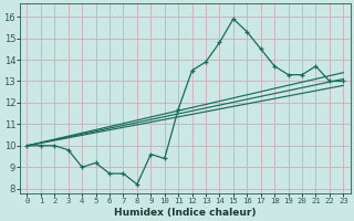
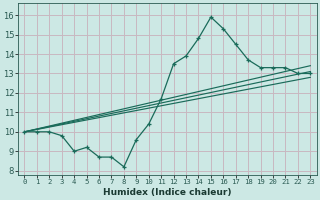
10: 9.4 -> 10.4
21: 13.7 -> 13.3
